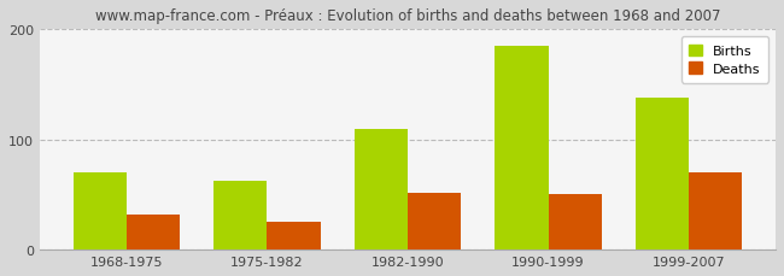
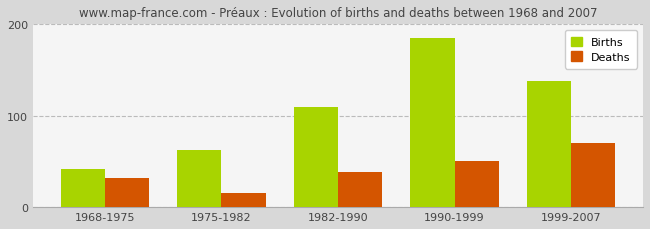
Births/1968-1975: 70 -> 42
Deaths/1975-1982: 25 -> 16
Deaths/1982-1990: 52 -> 38
